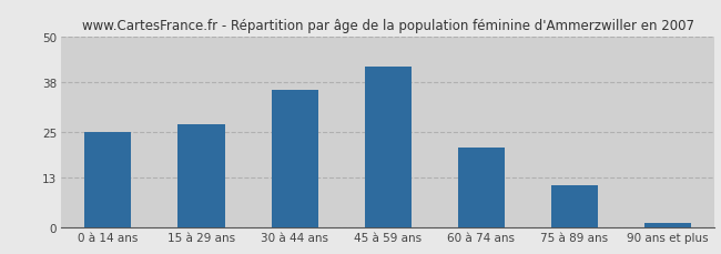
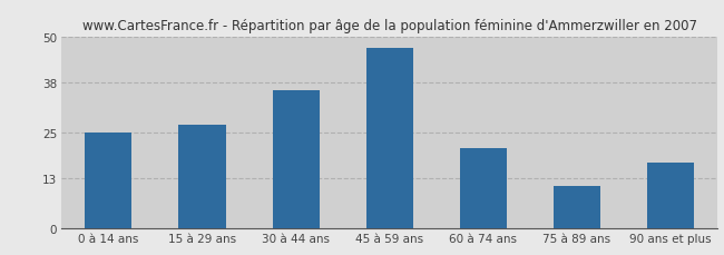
45 à 59 ans: 42 -> 47
90 ans et plus: 1 -> 17
